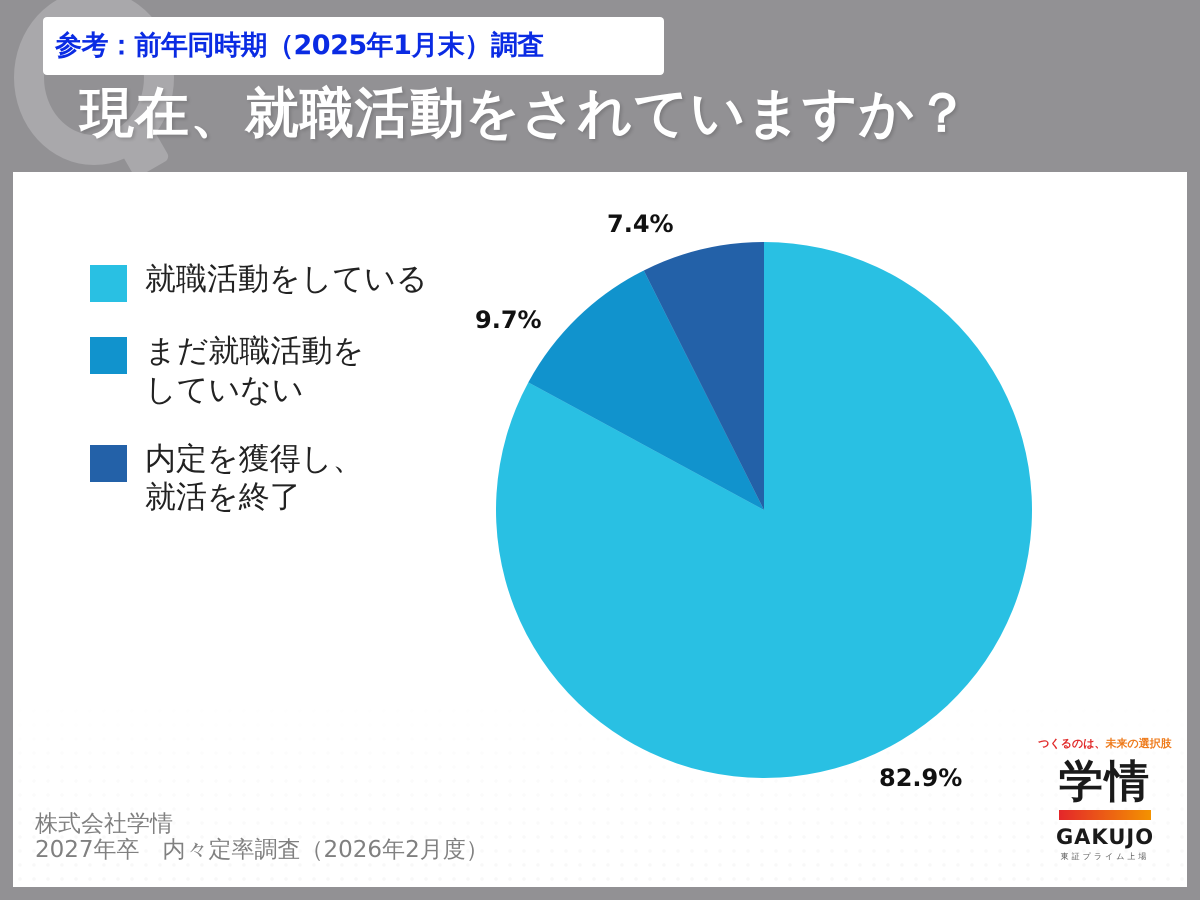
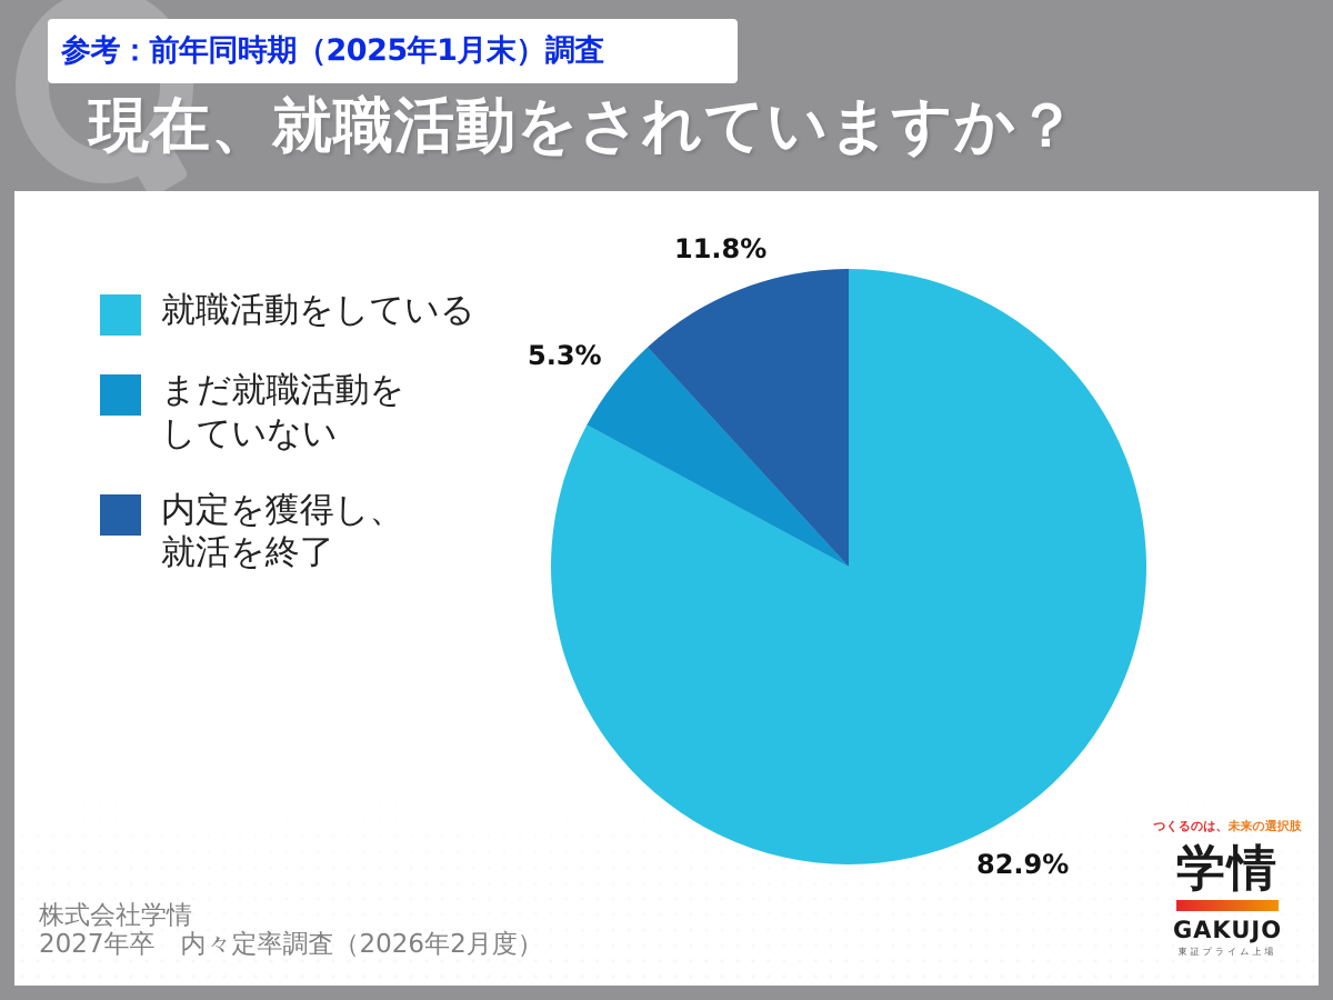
まだ就職活動をしていない: 9.7% -> 5.3%
内定を獲得し、就活を終了: 7.4% -> 11.8%
